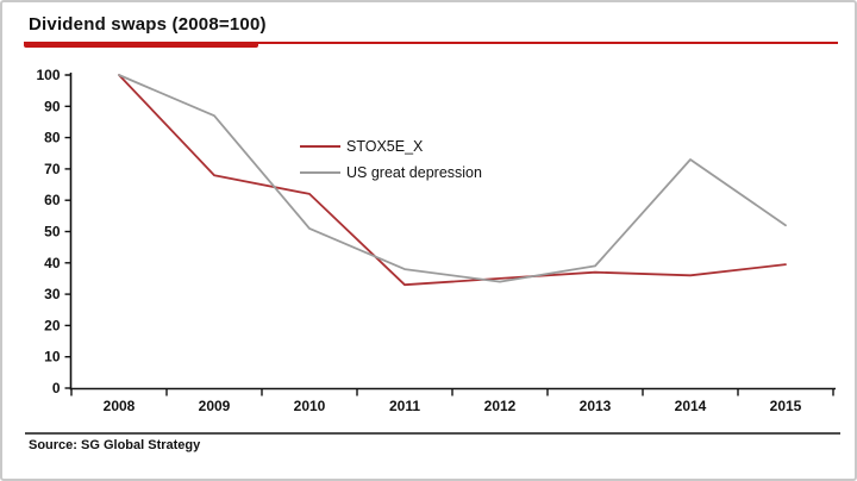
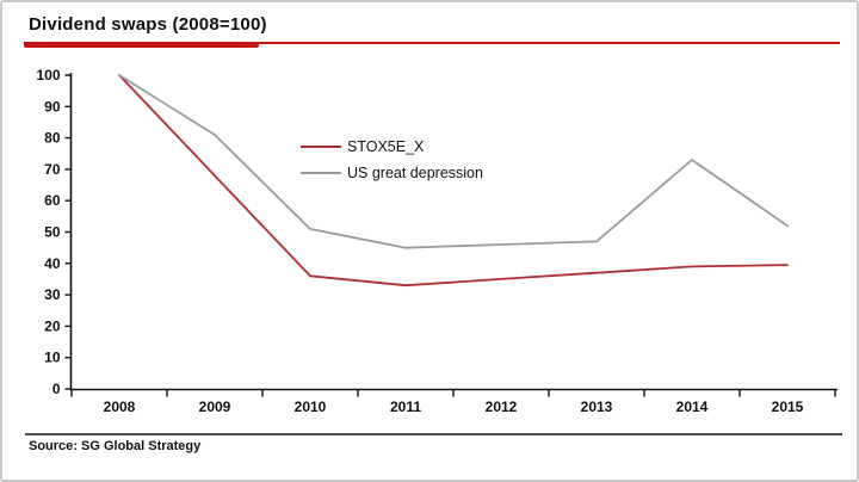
US great depression/2009: 87 -> 81
STOX5E_X/2010: 62 -> 36
US great depression/2011: 38 -> 45
US great depression/2012: 34 -> 46
US great depression/2013: 39 -> 47
STOX5E_X/2014: 36 -> 39
